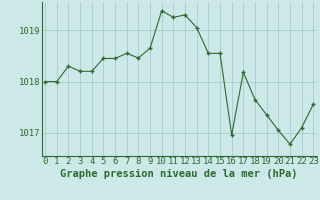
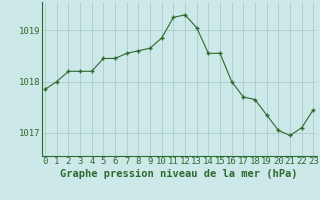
0: 1018.00 -> 1017.85
2: 1018.30 -> 1018.20
8: 1018.46 -> 1018.60
10: 1019.38 -> 1018.85
16: 1016.96 -> 1018.00
17: 1018.18 -> 1017.70
21: 1016.78 -> 1016.95
23: 1017.56 -> 1017.45
